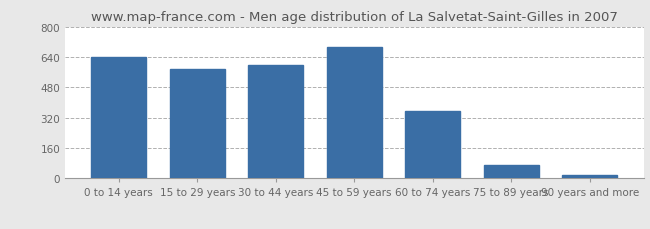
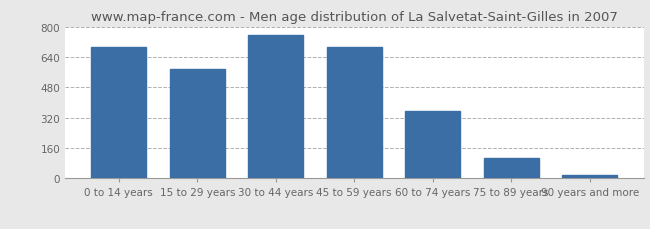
0 to 14 years: 640 -> 690
30 to 44 years: 600 -> 760
75 to 89 years: 70 -> 110
